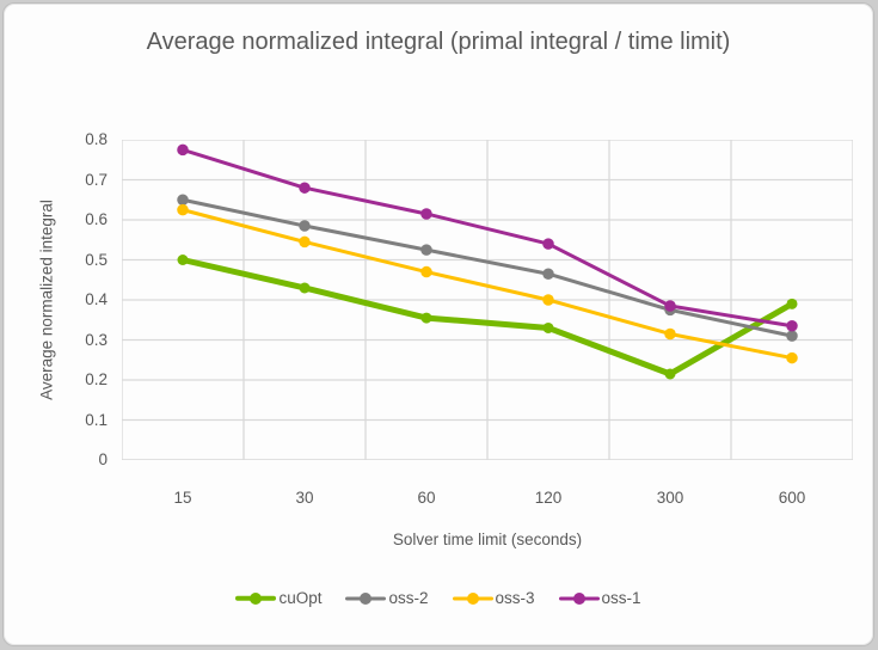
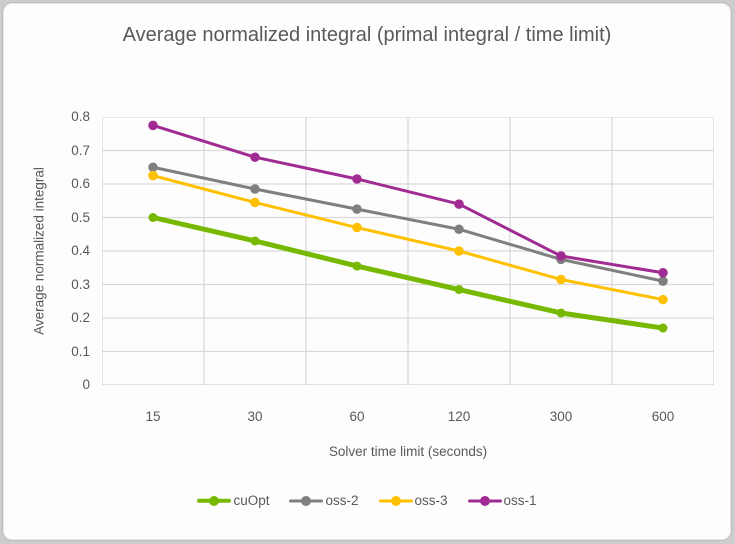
cuOpt/120: 0.33 -> 0.28
cuOpt/600: 0.39 -> 0.17
